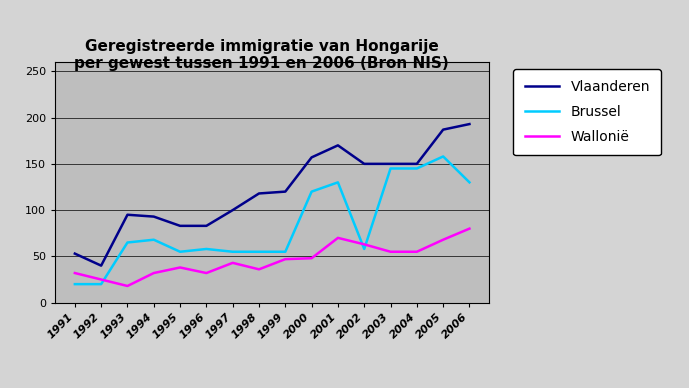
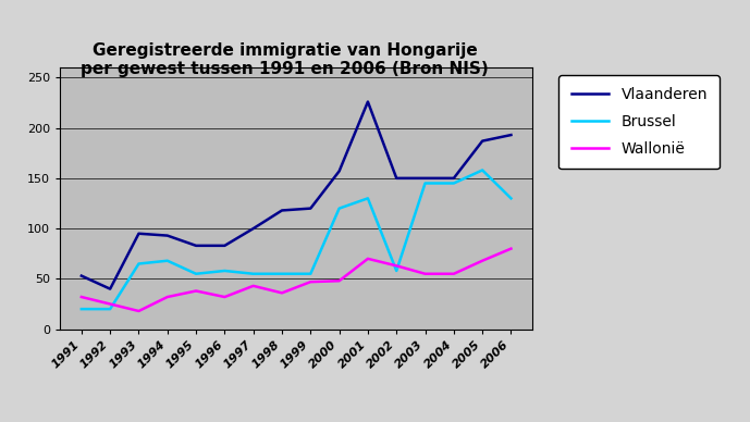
Vlaanderen/2001: 170 -> 226
